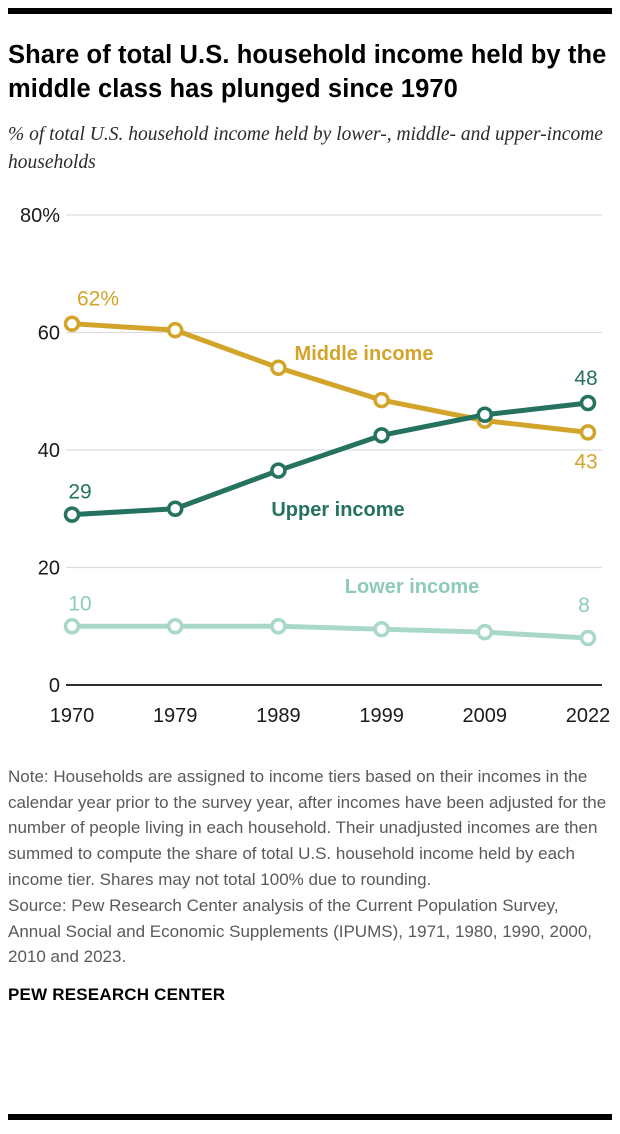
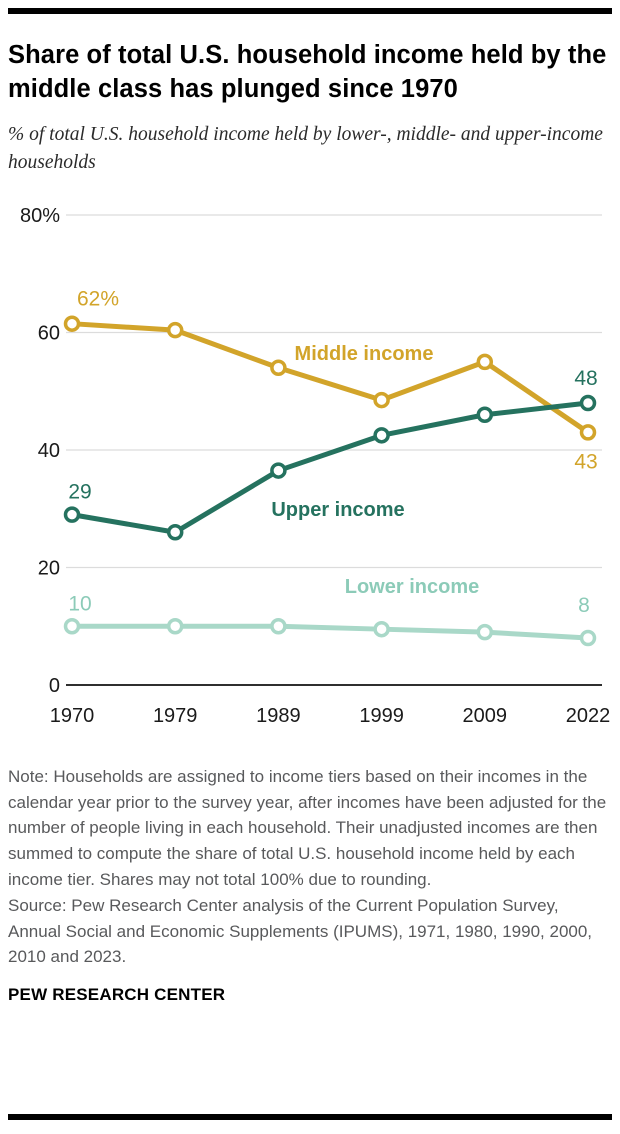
Upper income/1979: 30% -> 26%
Middle income/2009: 45% -> 55%
